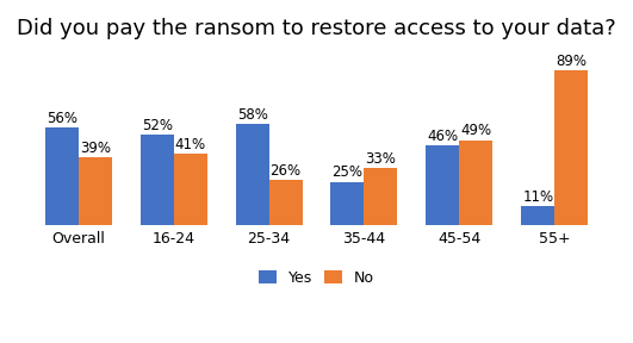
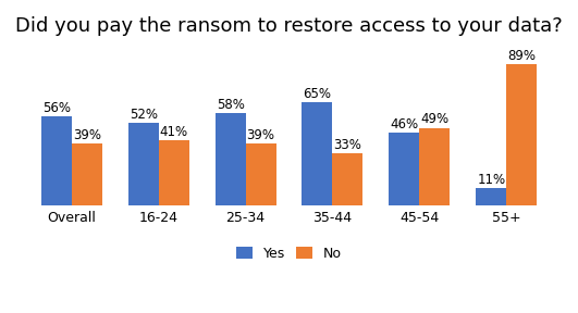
No/25-34: 26% -> 39%
Yes/35-44: 25% -> 65%
